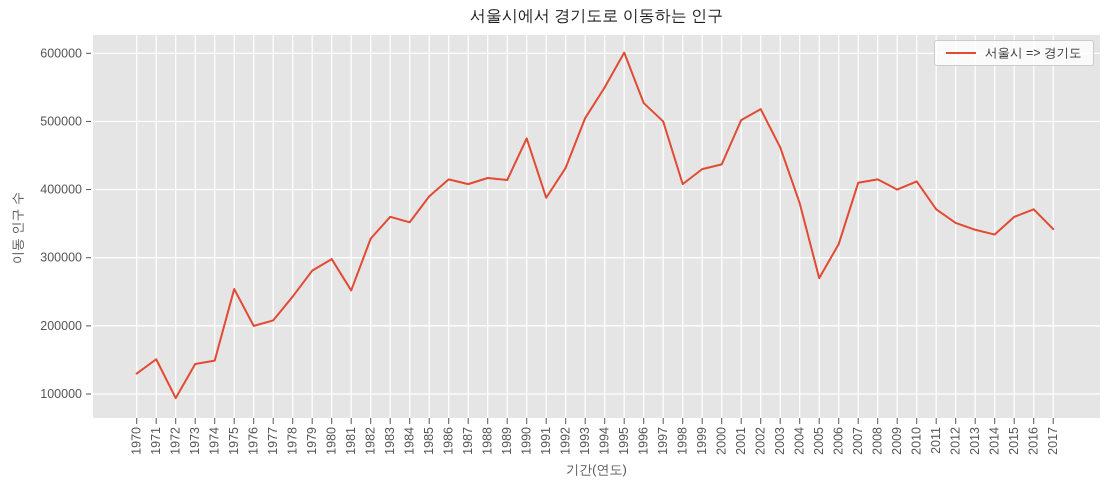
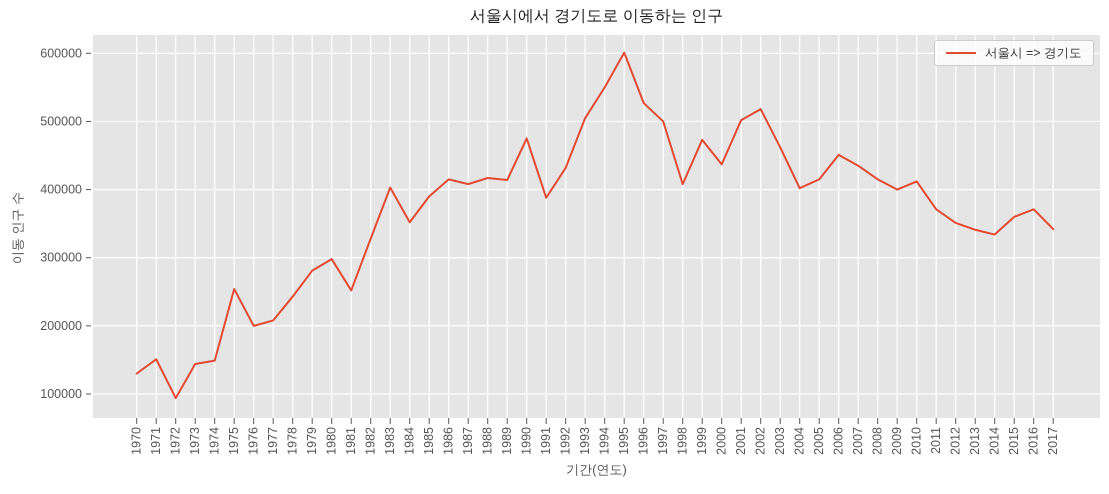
1983: 360000 -> 400000
1999: 430000 -> 470000
2004: 380000 -> 400000
2005: 270000 -> 420000
2006: 320000 -> 450000
2007: 410000 -> 440000
